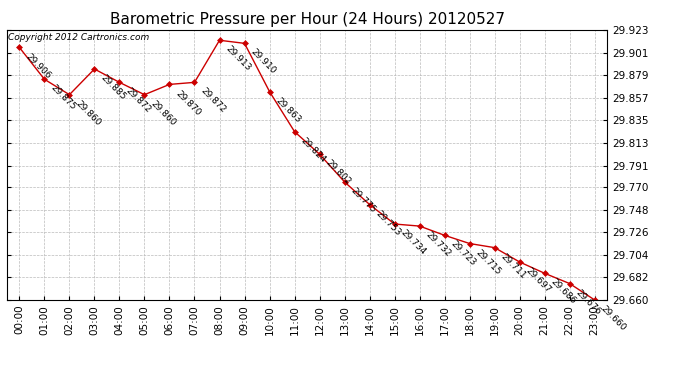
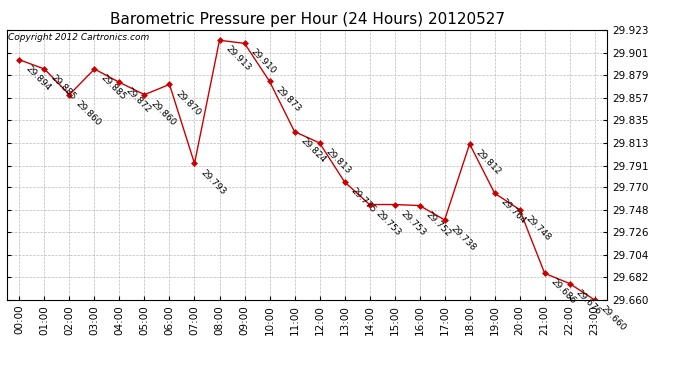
00:00: 29.906 -> 29.894
01:00: 29.875 -> 29.885
07:00: 29.872 -> 29.793
10:00: 29.863 -> 29.873
12:00: 29.802 -> 29.813
15:00: 29.734 -> 29.753
16:00: 29.732 -> 29.752
17:00: 29.723 -> 29.738
18:00: 29.715 -> 29.812
19:00: 29.711 -> 29.764
20:00: 29.697 -> 29.748
